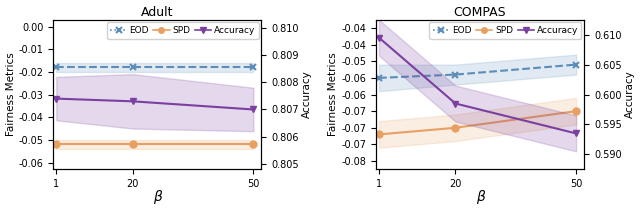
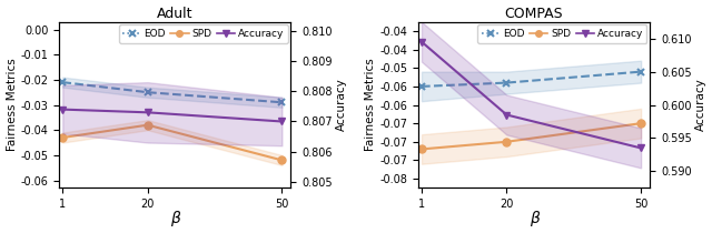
Adult/EOD/1: -0.018 -> -0.021
Adult/SPD/1: -0.052 -> -0.043
Adult/EOD/20: -0.018 -> -0.025
Adult/SPD/20: -0.052 -> -0.038
Adult/EOD/50: -0.018 -> -0.029
